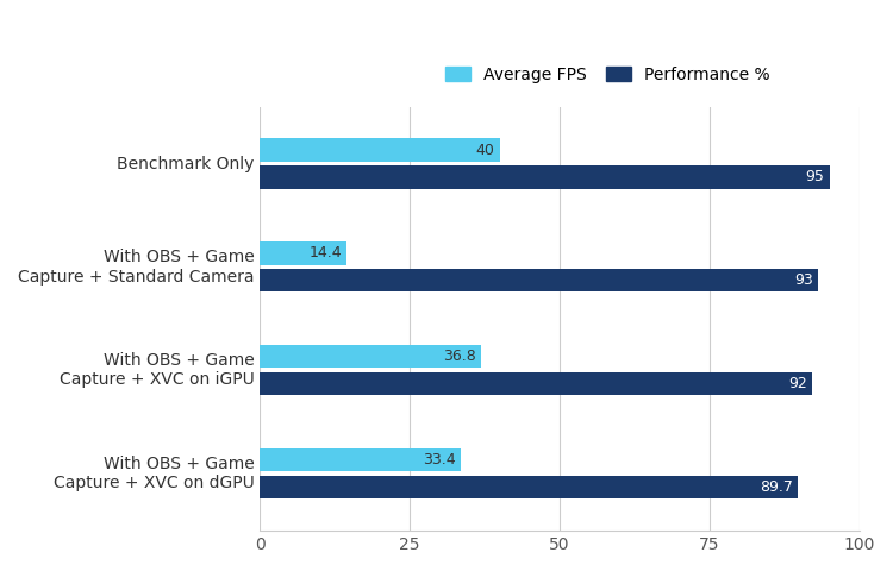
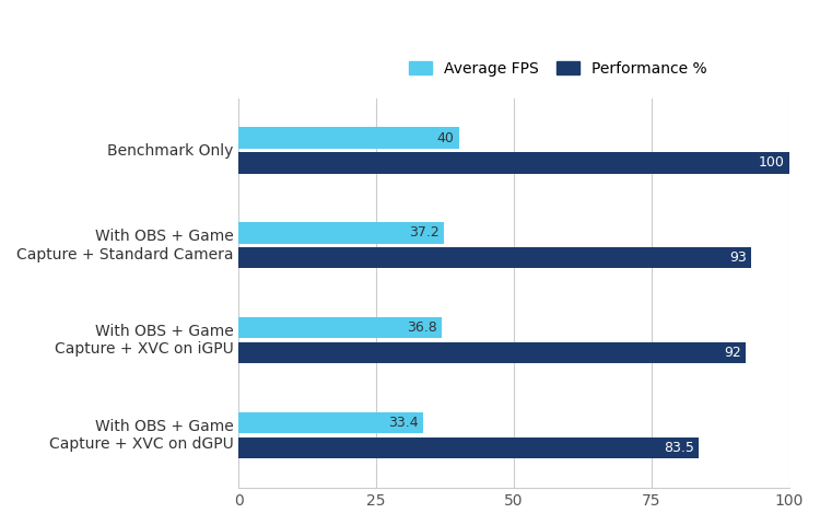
Performance %/Benchmark Only: 95 -> 100
Average FPS/With OBS + Game Capture + Standard Camera: 14.4 -> 37.2
Performance %/With OBS + Game Capture + XVC on dGPU: 89.7 -> 83.5
